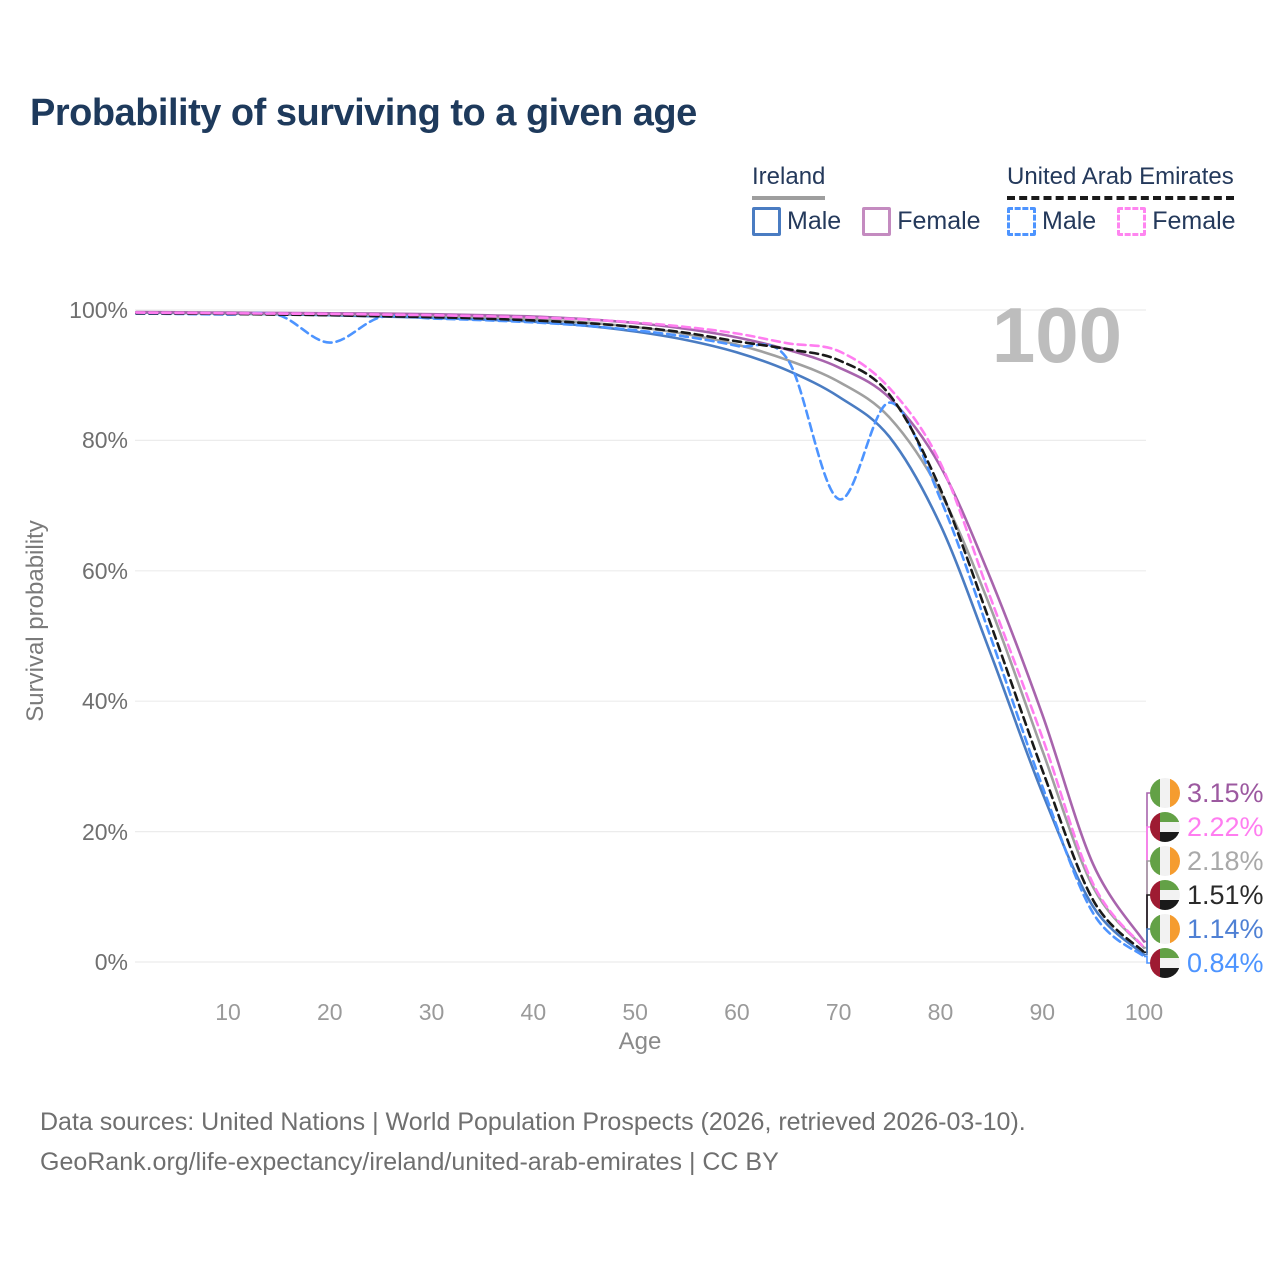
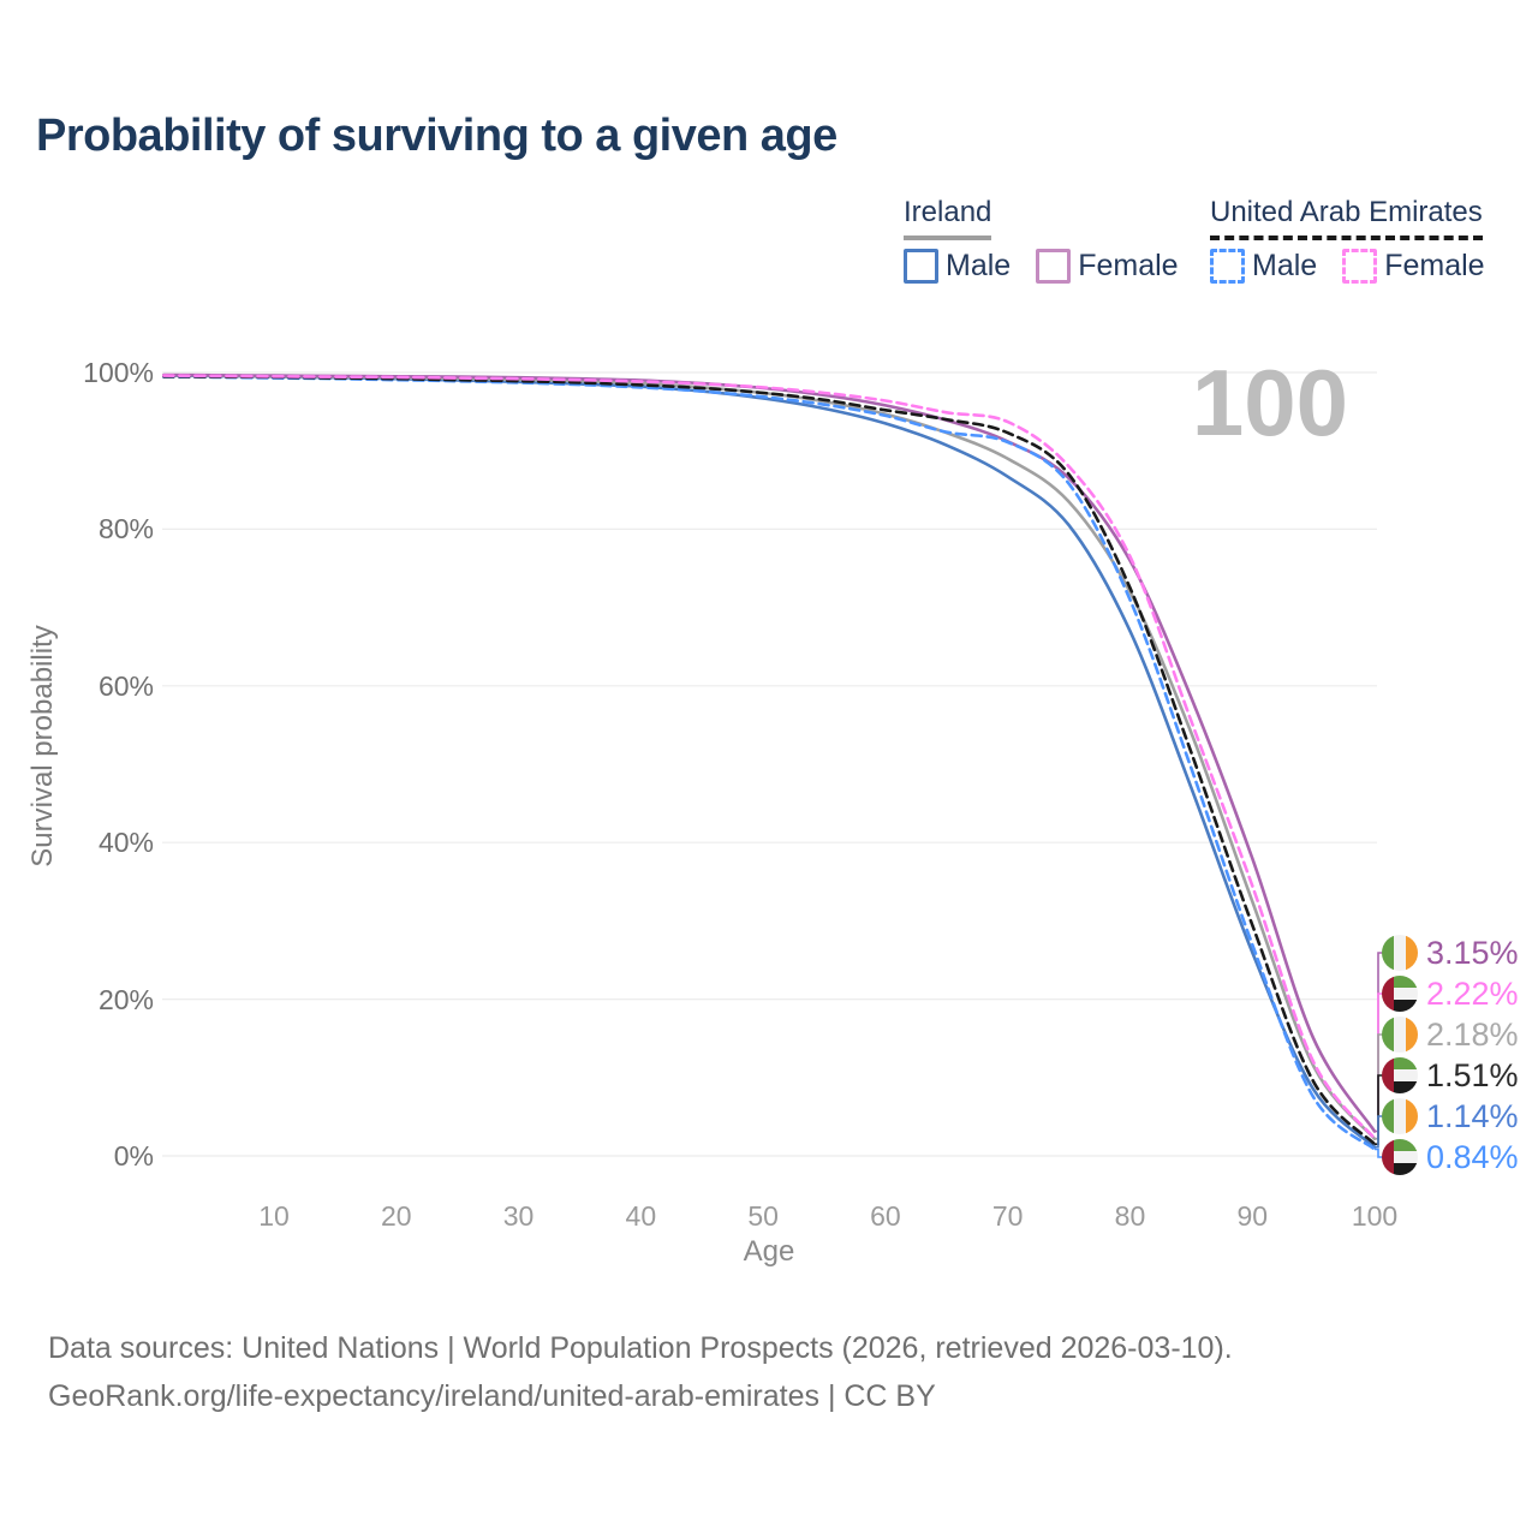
United Arab Emirates Male/20: 95% -> 99%
United Arab Emirates Male/70: 71% -> 91%
